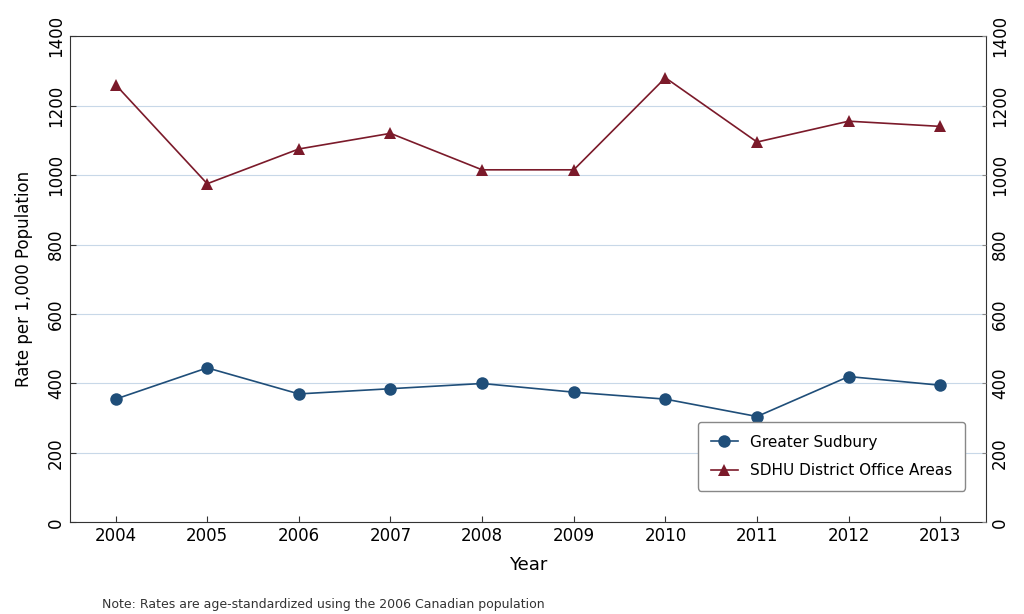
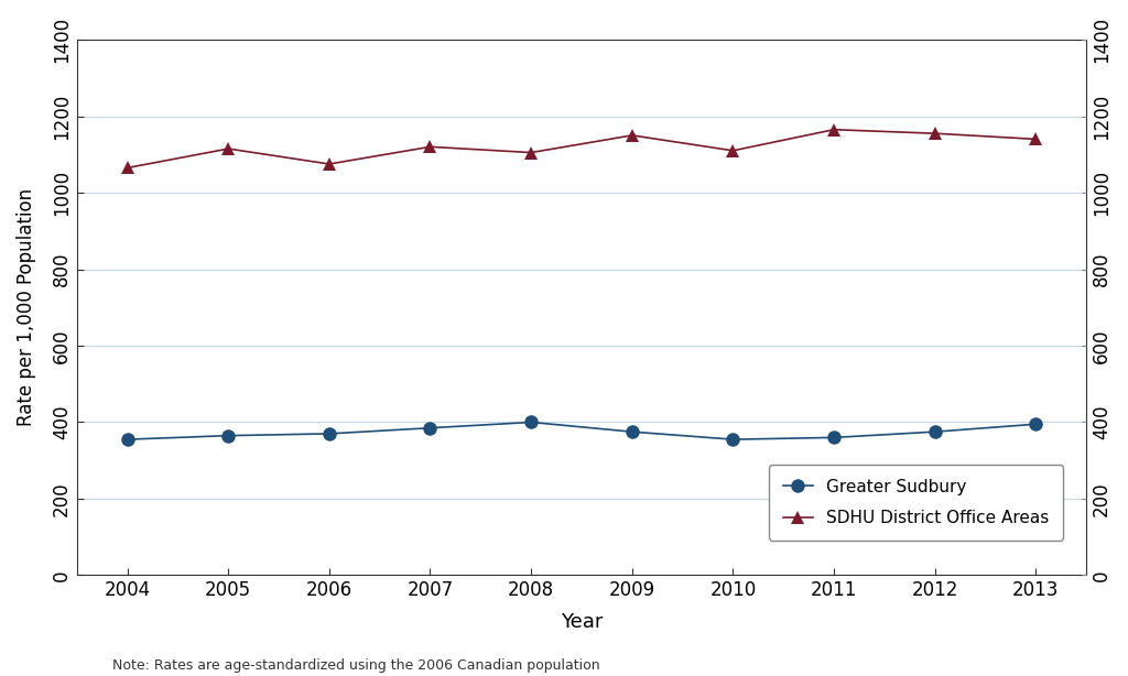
SDHU District Office Areas/2004: 1260 -> 1065
Greater Sudbury/2005: 445 -> 365
SDHU District Office Areas/2005: 975 -> 1115
SDHU District Office Areas/2008: 1015 -> 1105
SDHU District Office Areas/2009: 1015 -> 1150
SDHU District Office Areas/2010: 1280 -> 1110
Greater Sudbury/2011: 305 -> 360
SDHU District Office Areas/2011: 1095 -> 1165
Greater Sudbury/2012: 420 -> 375
